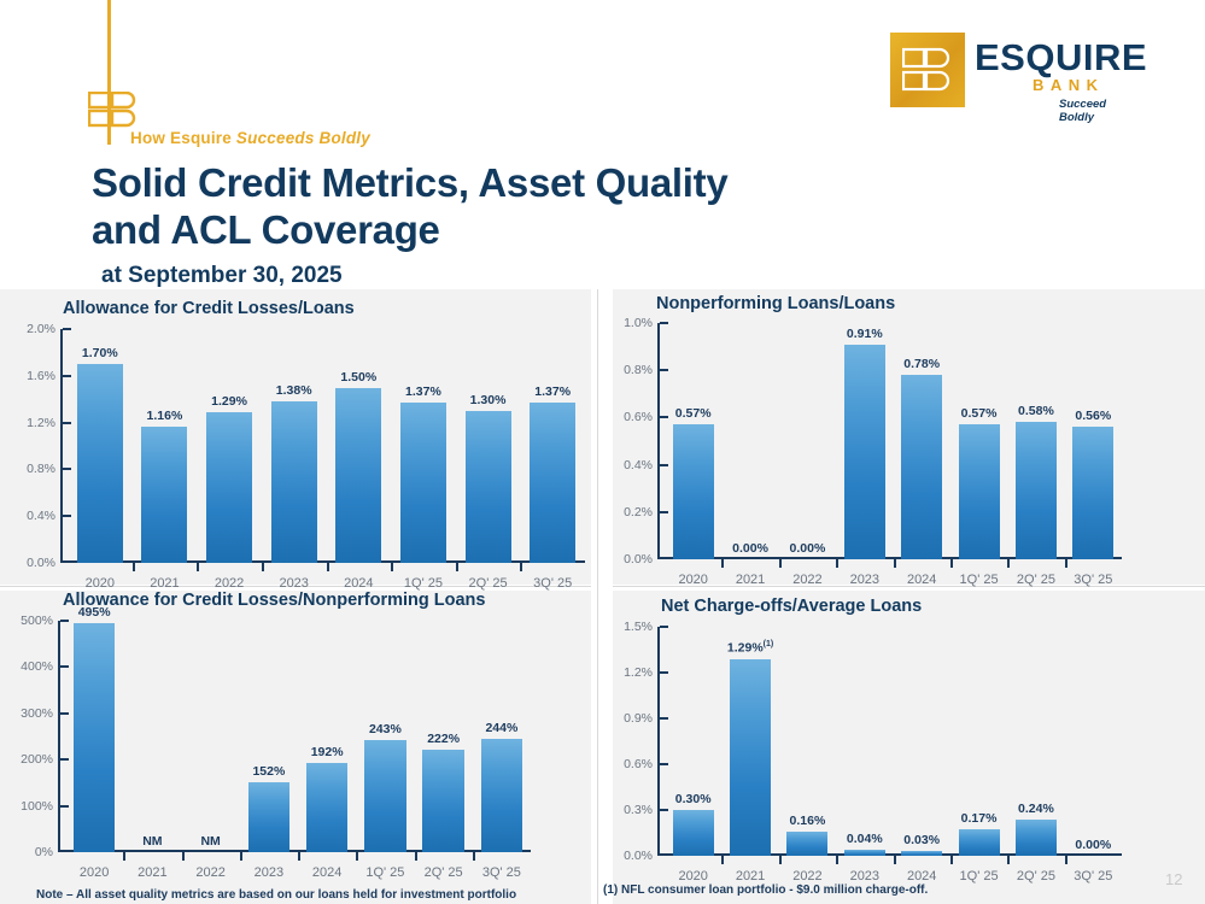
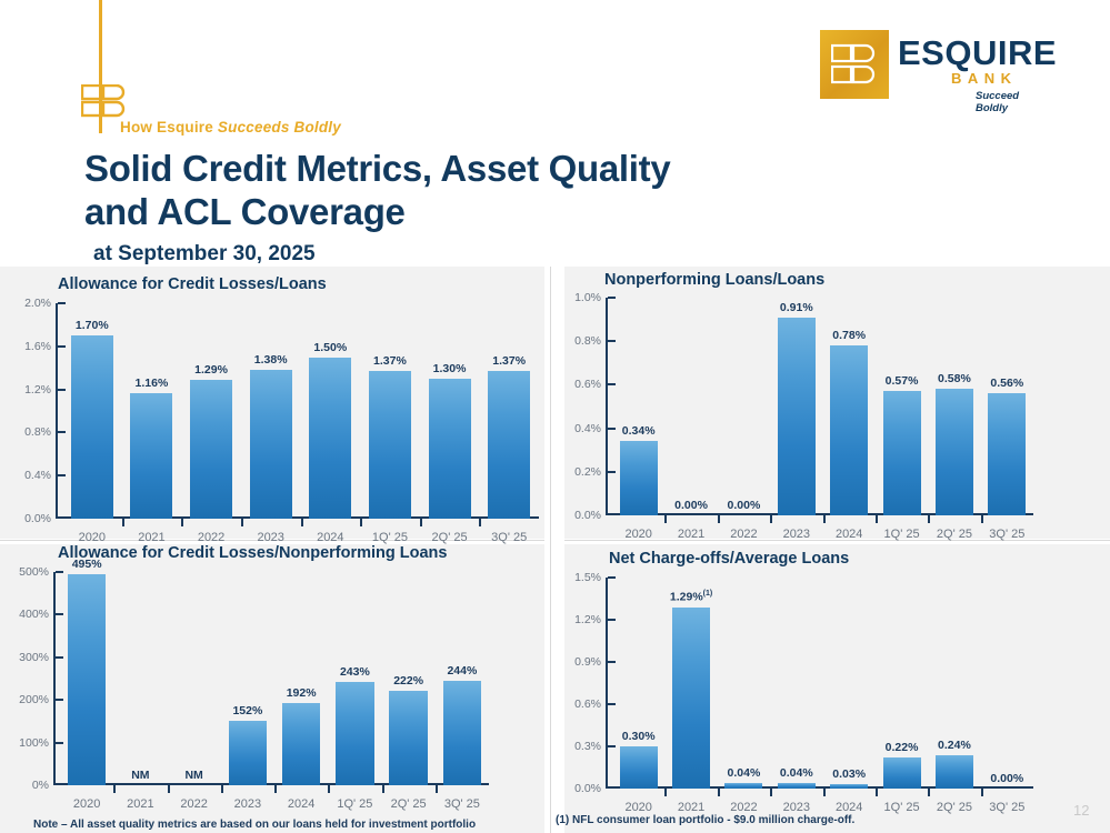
Nonperforming Loans/Loans/2020: 0.57% -> 0.34%
Net Charge-offs/Average Loans/2022: 0.16% -> 0.04%
Net Charge-offs/Average Loans/1Q' 25: 0.17% -> 0.22%
